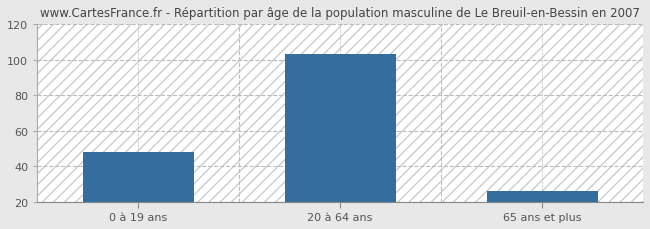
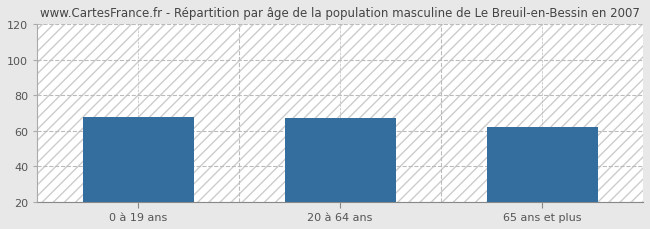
0 à 19 ans: 48 -> 68
20 à 64 ans: 103 -> 67
65 ans et plus: 26 -> 62
